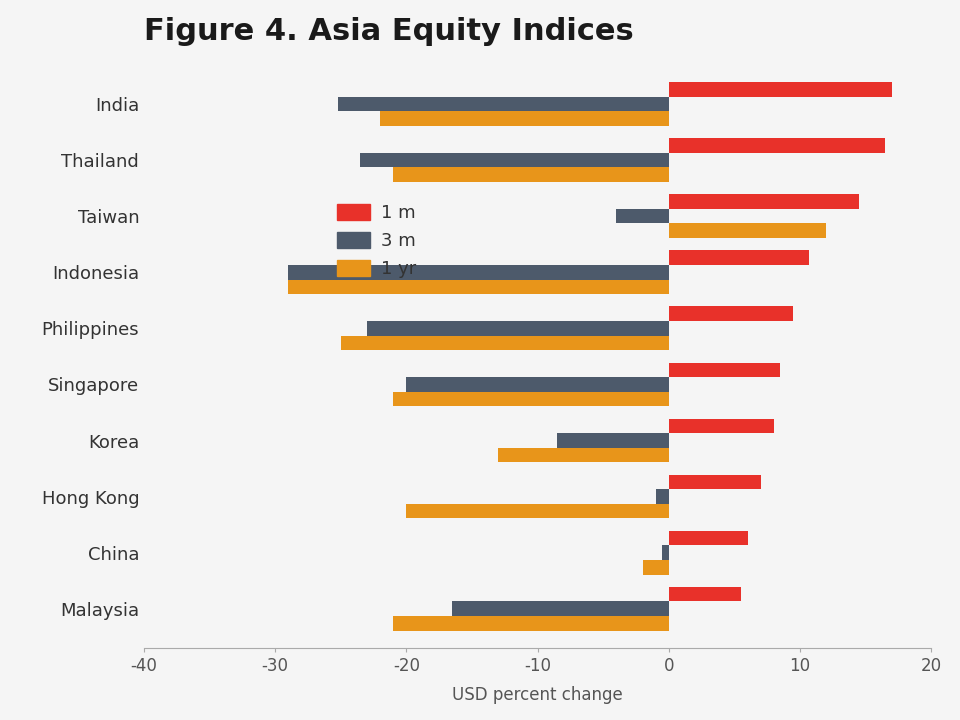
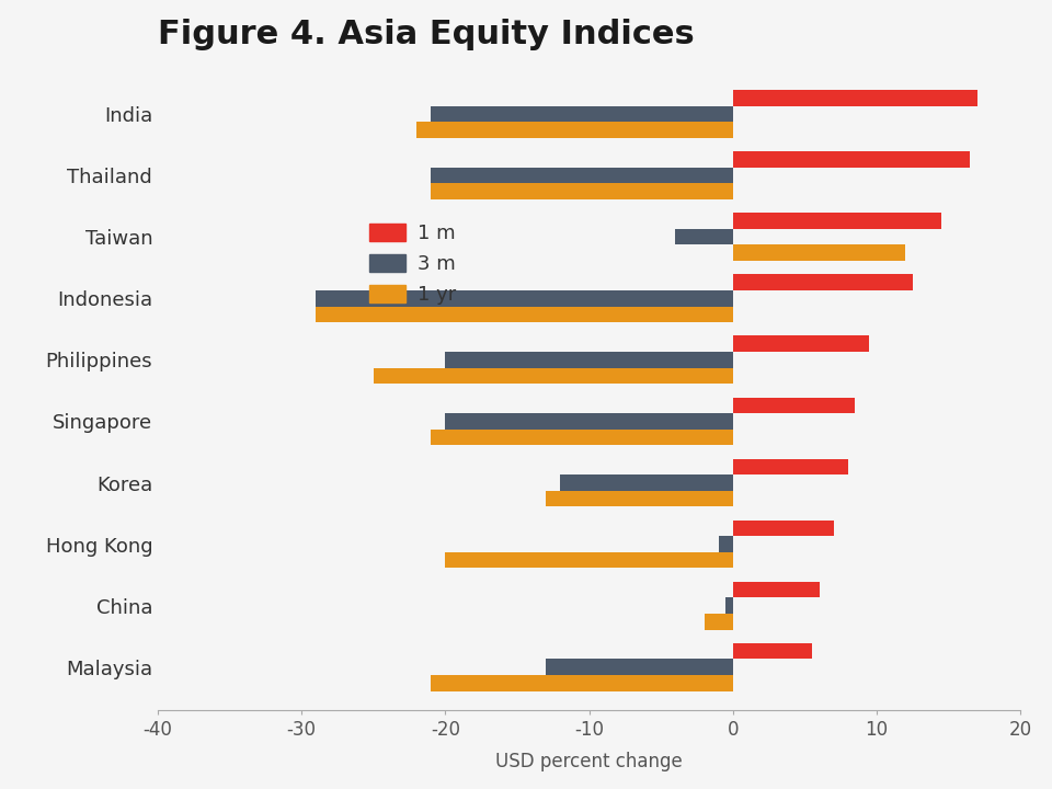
3 m/India: -25.2 -> -21.0
3 m/Thailand: -23.5 -> -21.0
1 m/Indonesia: 10.7 -> 12.5
3 m/Philippines: -23.0 -> -20.0
3 m/Korea: -8.5 -> -12.0
3 m/Malaysia: -16.5 -> -13.0
